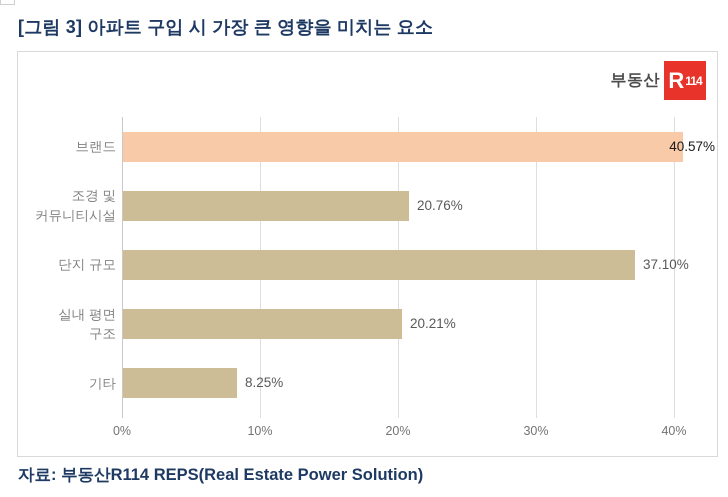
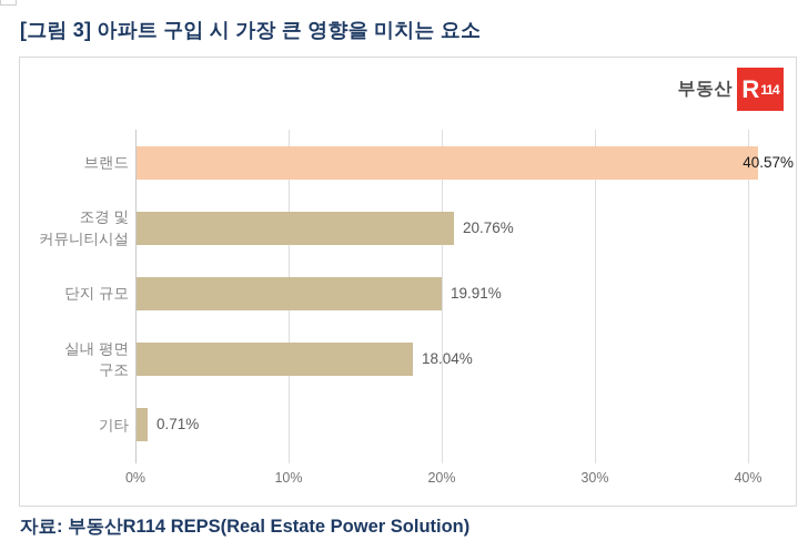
단지 규모: 37.10% -> 19.91%
실내 평면 구조: 20.21% -> 18.04%
기타: 8.25% -> 0.71%
